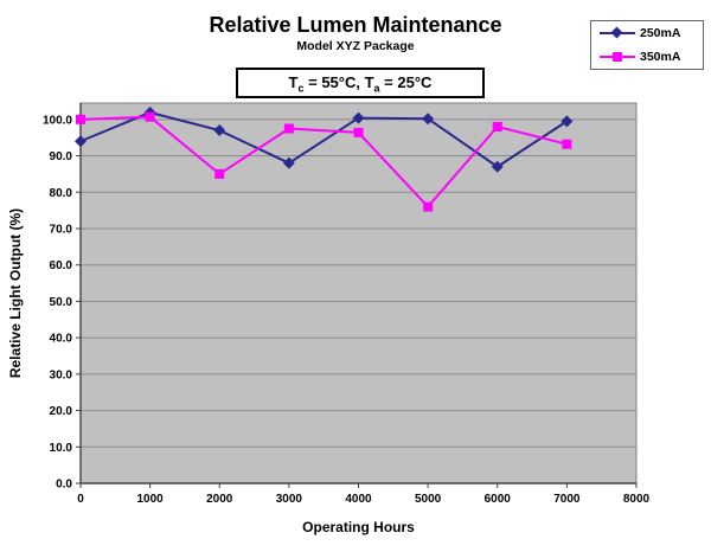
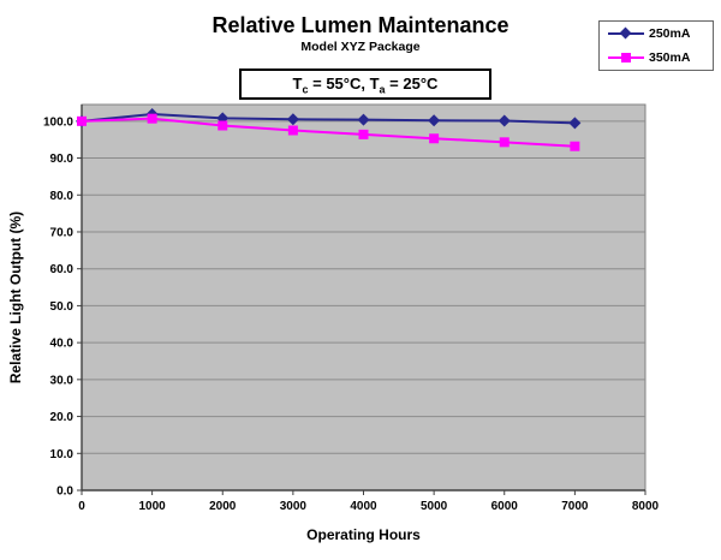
250mA/0: 94 -> 100
250mA/2000: 97 -> 101
350mA/2000: 85 -> 99
250mA/3000: 88 -> 100
350mA/5000: 76 -> 95
250mA/6000: 87 -> 100
350mA/6000: 98 -> 94
